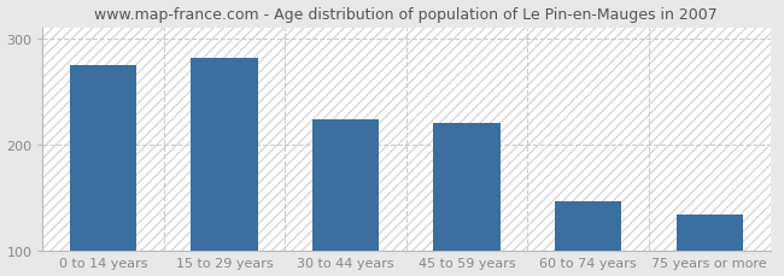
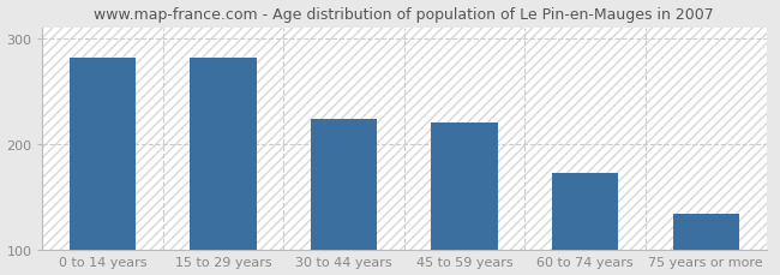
0 to 14 years: 275 -> 282
60 to 74 years: 146 -> 172
